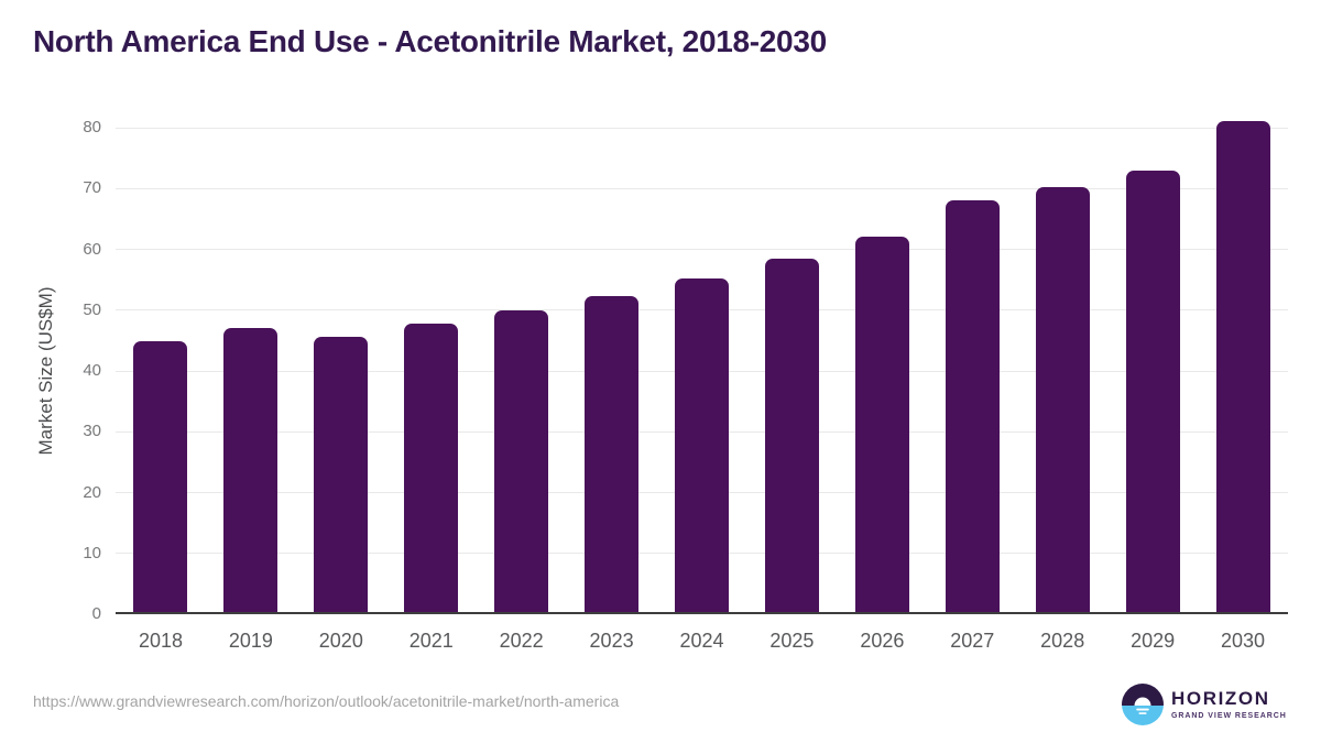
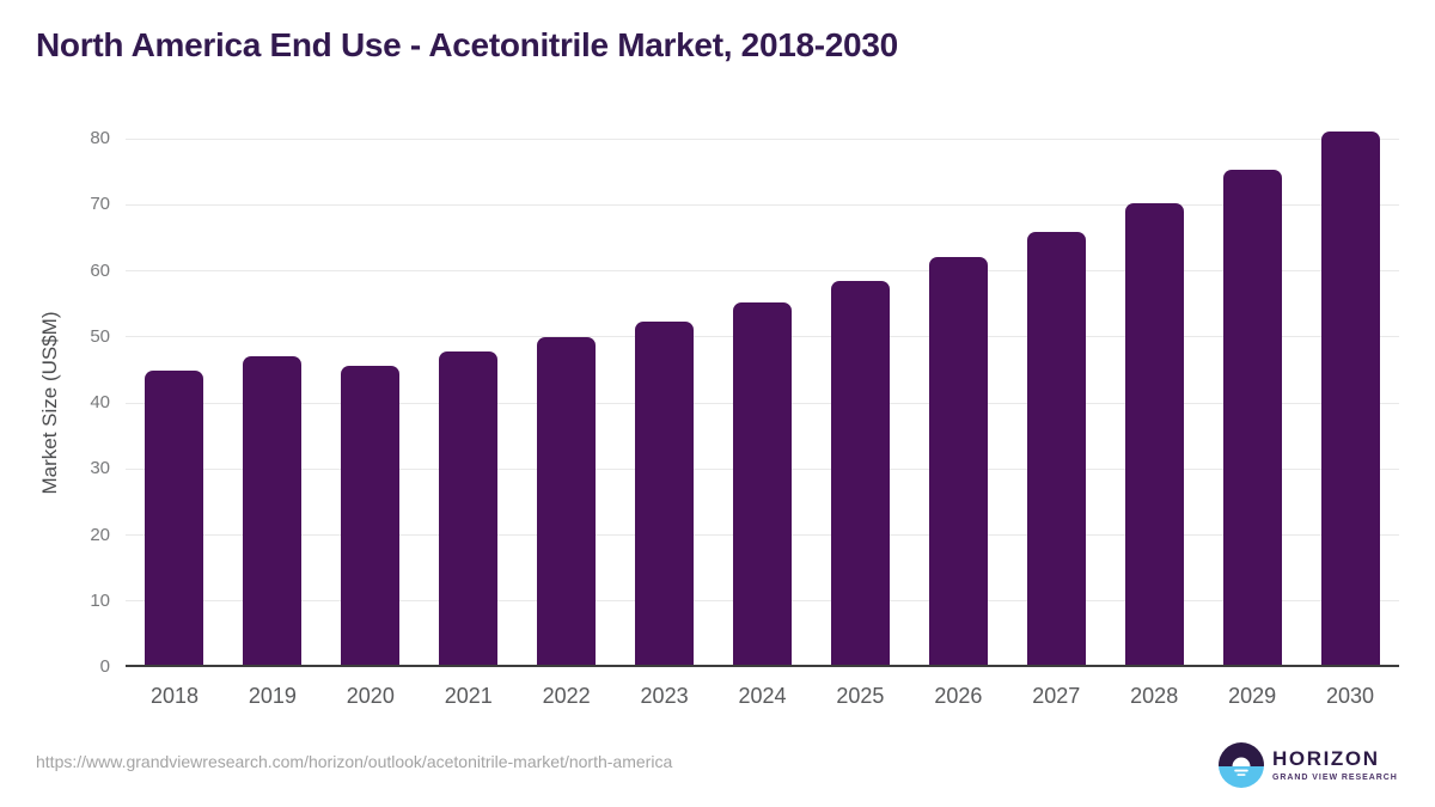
2027: 68 -> 66
2029: 73 -> 75
